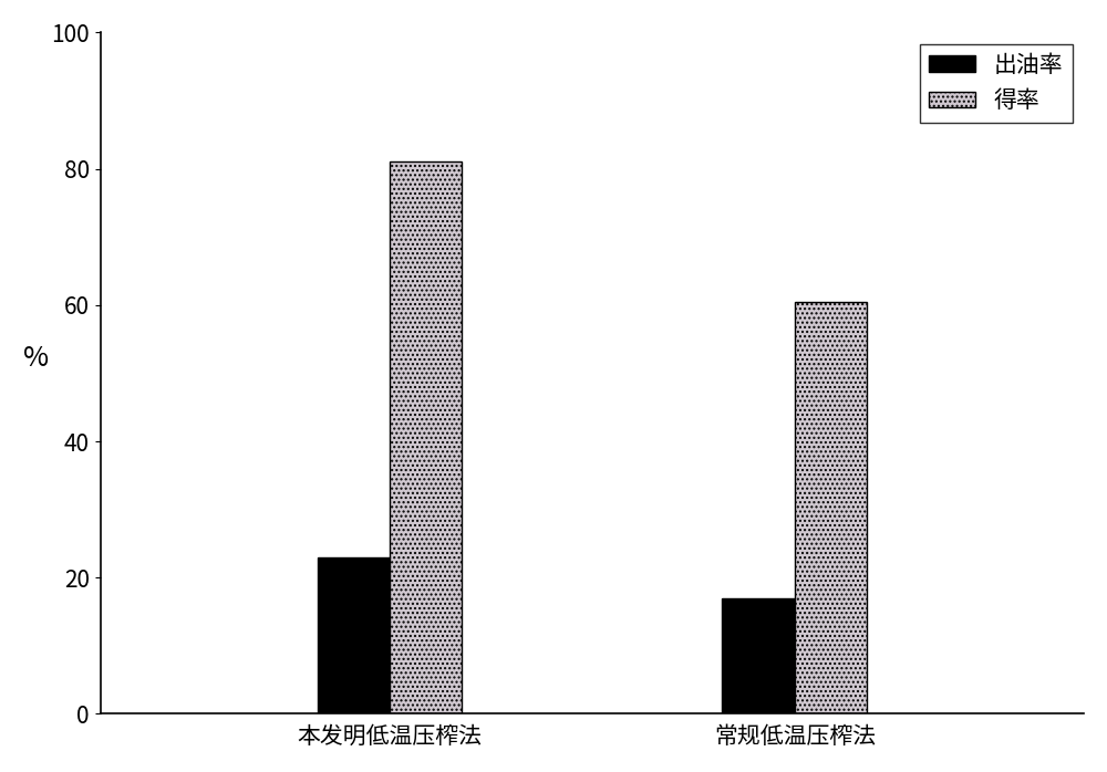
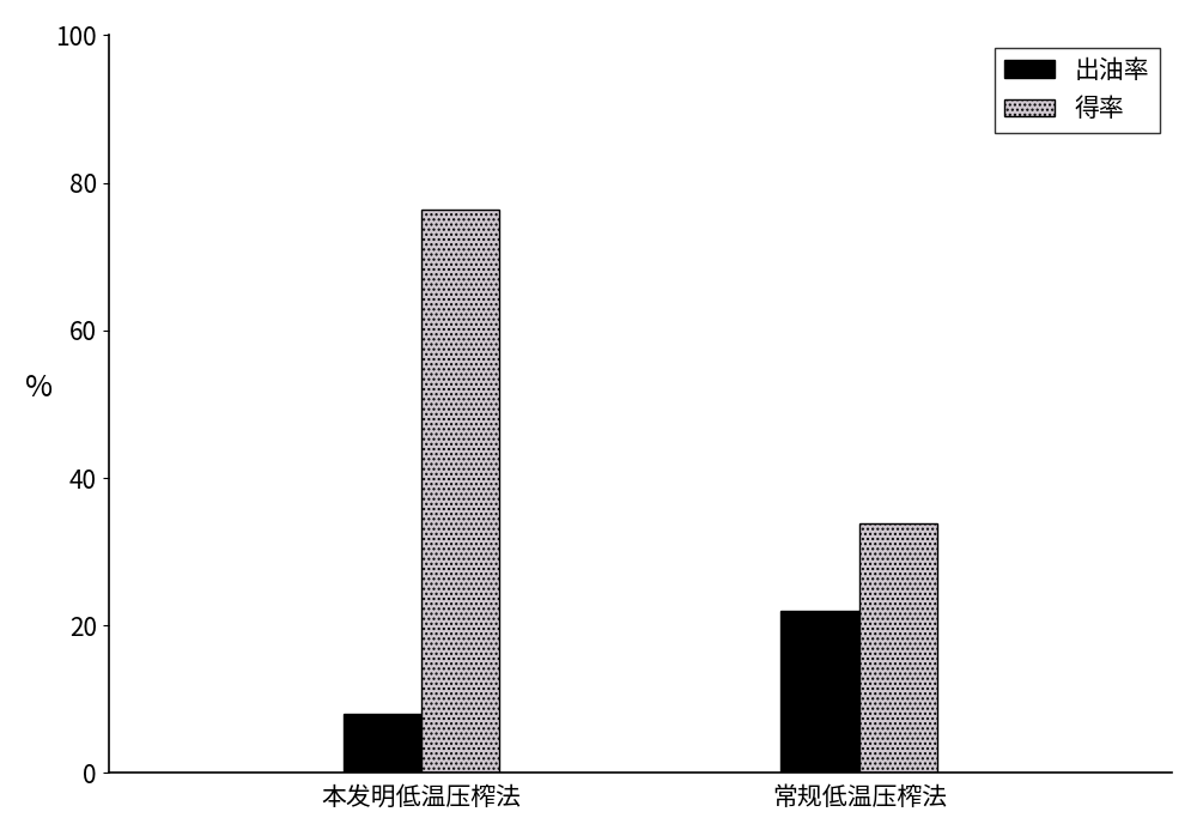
出油率/本发明低温压榨法: 23 -> 8
得率/本发明低温压榨法: 81.0 -> 76.4
出油率/常规低温压榨法: 17 -> 22
得率/常规低温压榨法: 60.5 -> 33.8
